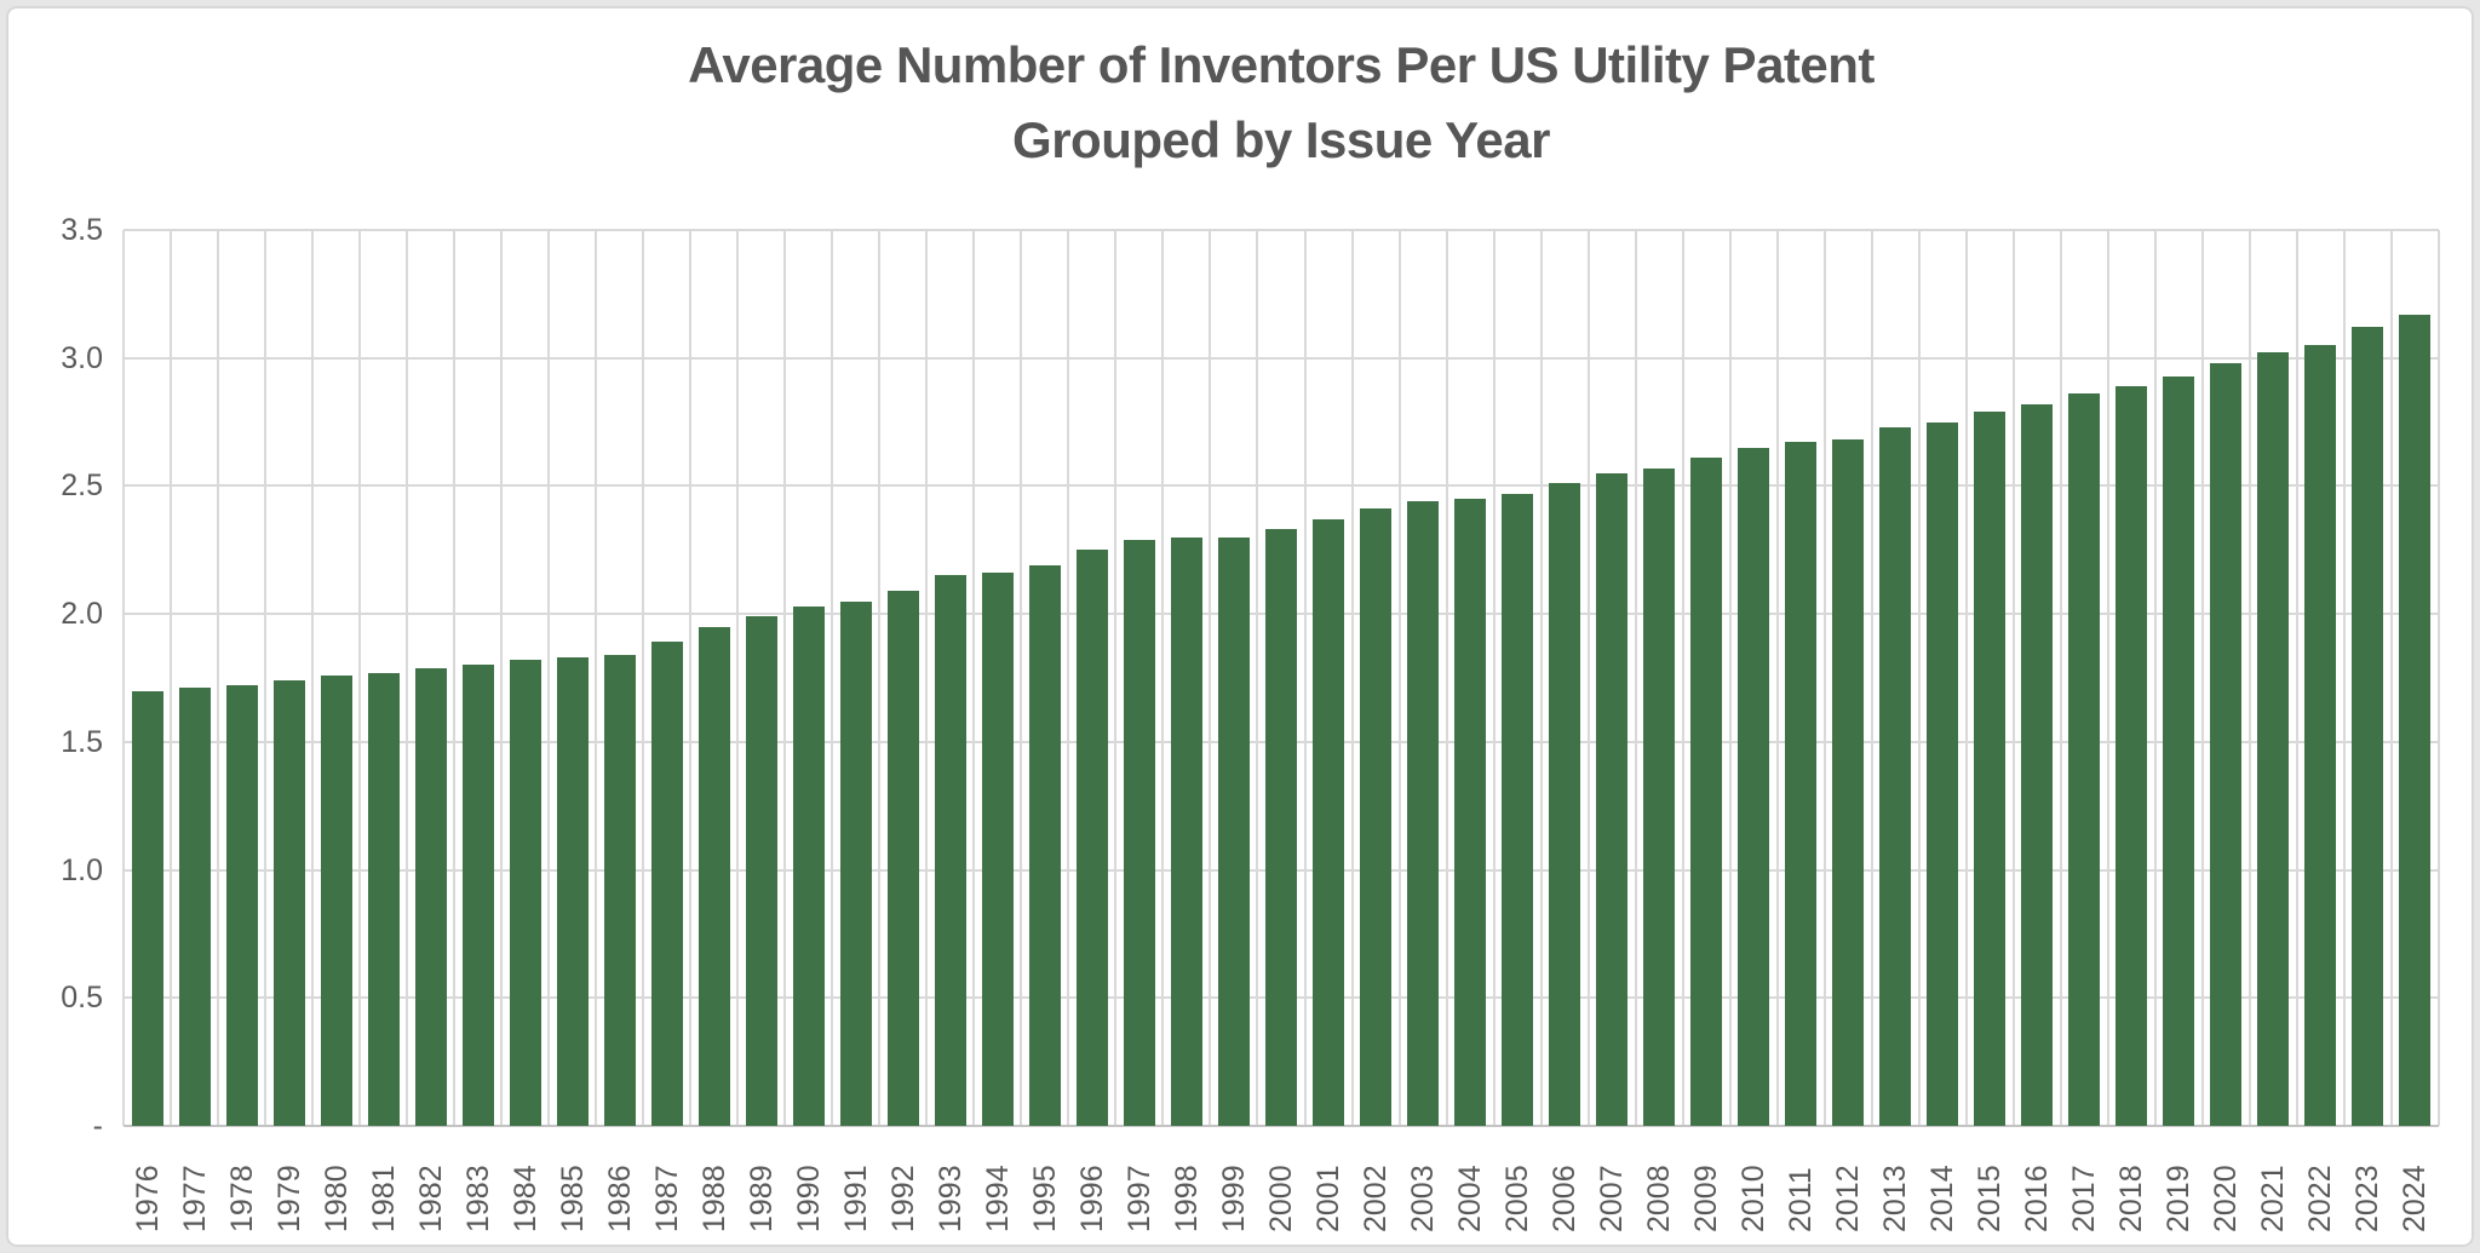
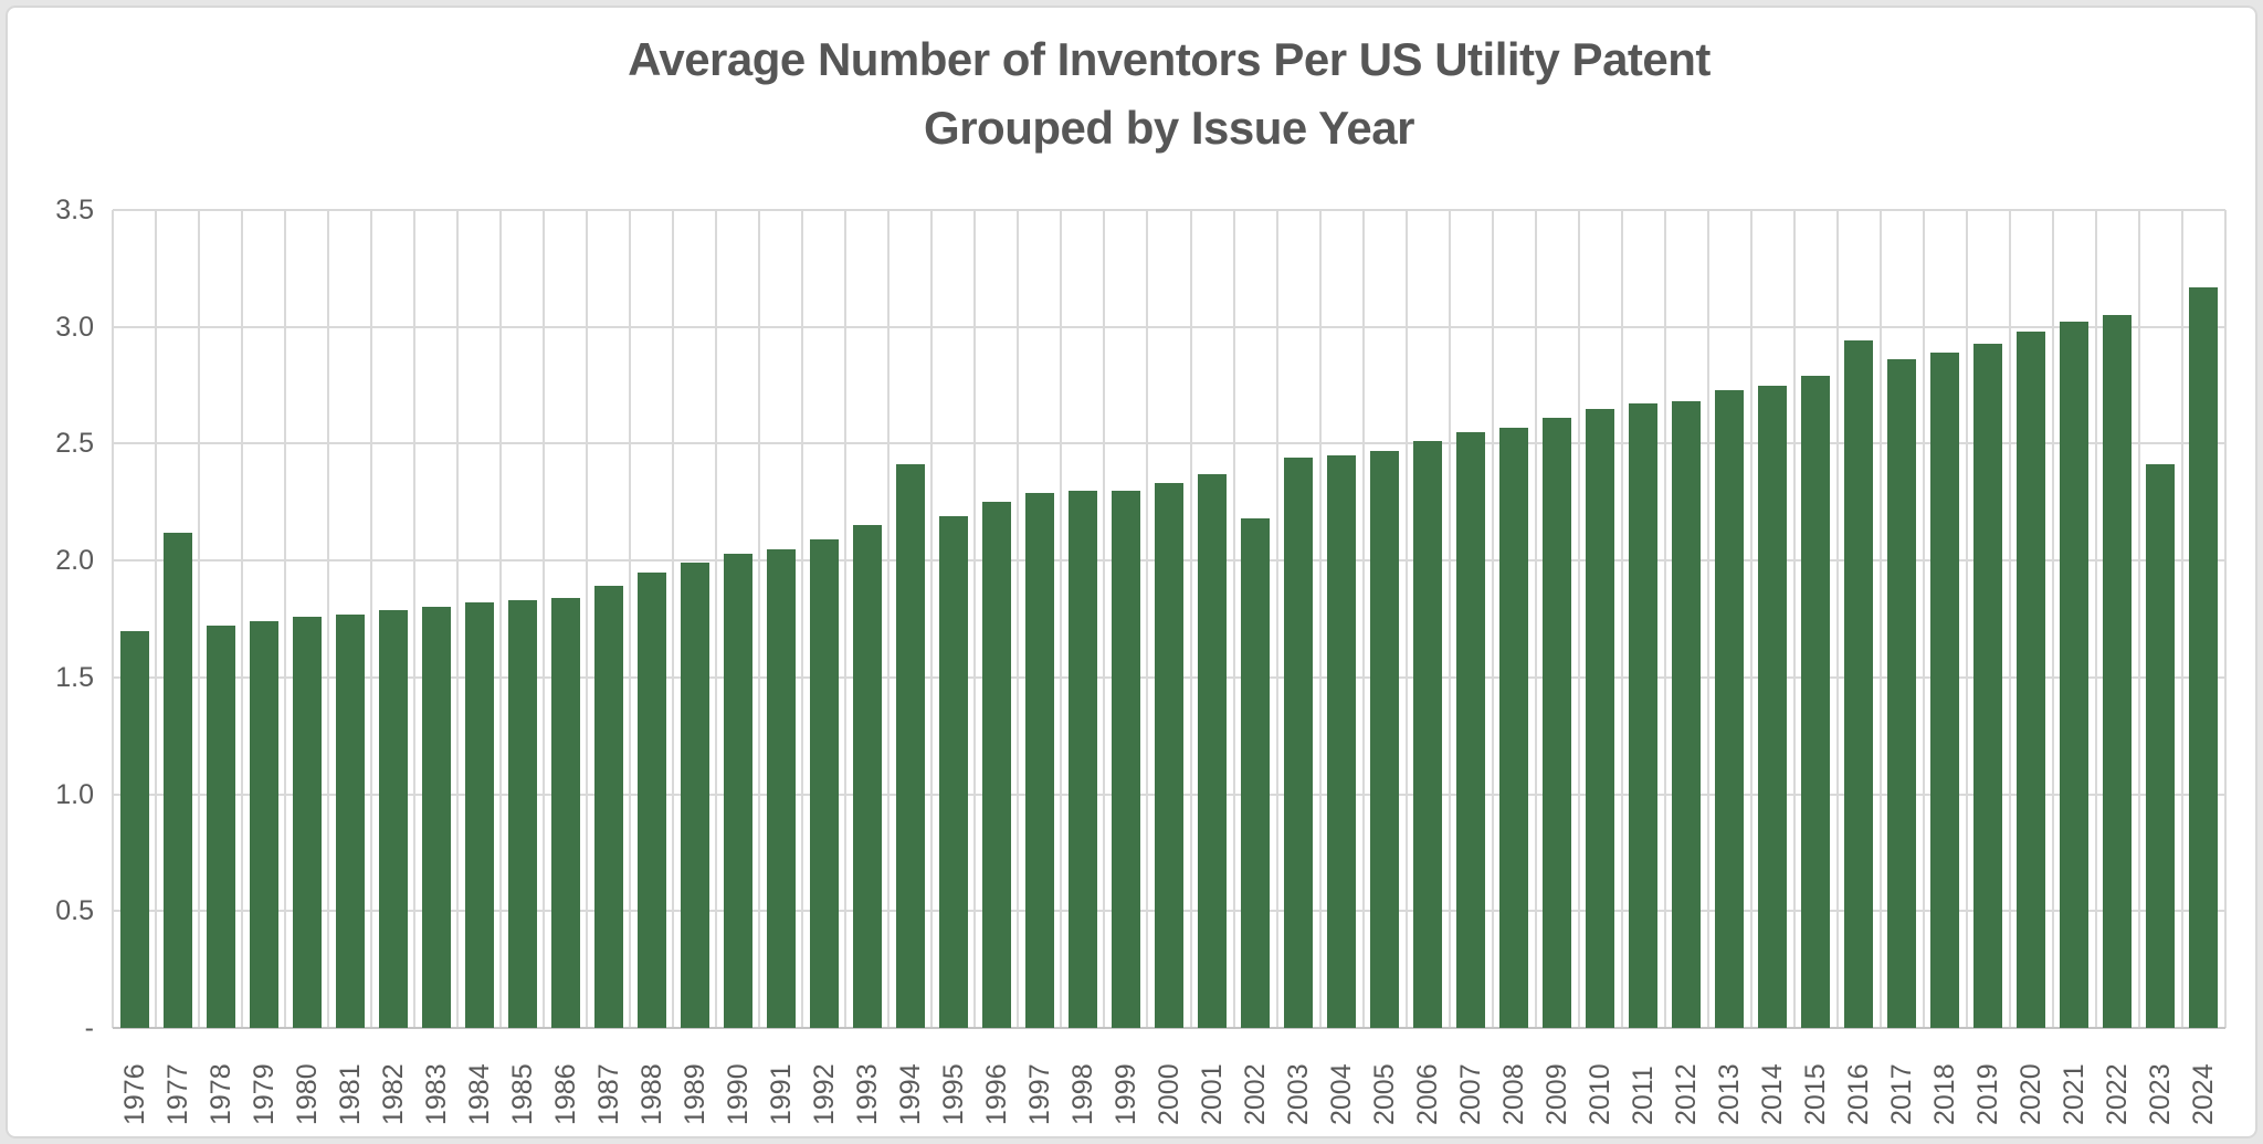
1977: 1.71 -> 2.12
1994: 2.16 -> 2.41
2002: 2.41 -> 2.18
2016: 2.82 -> 2.94
2023: 3.12 -> 2.41
